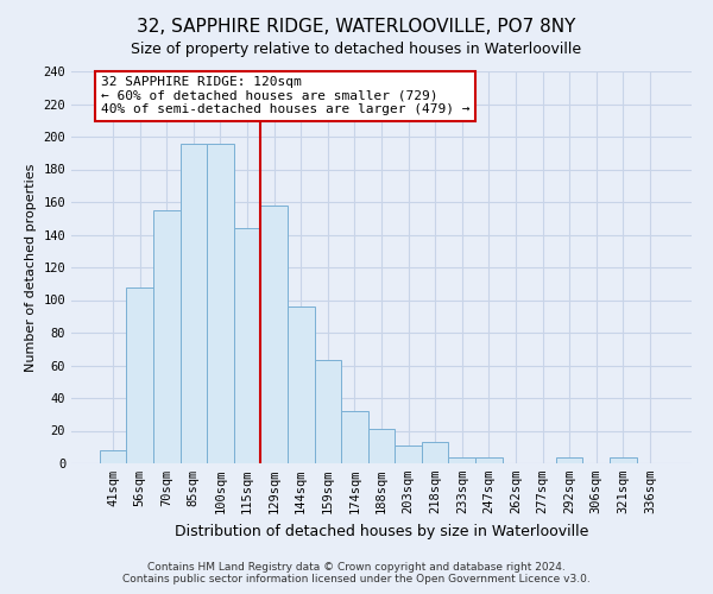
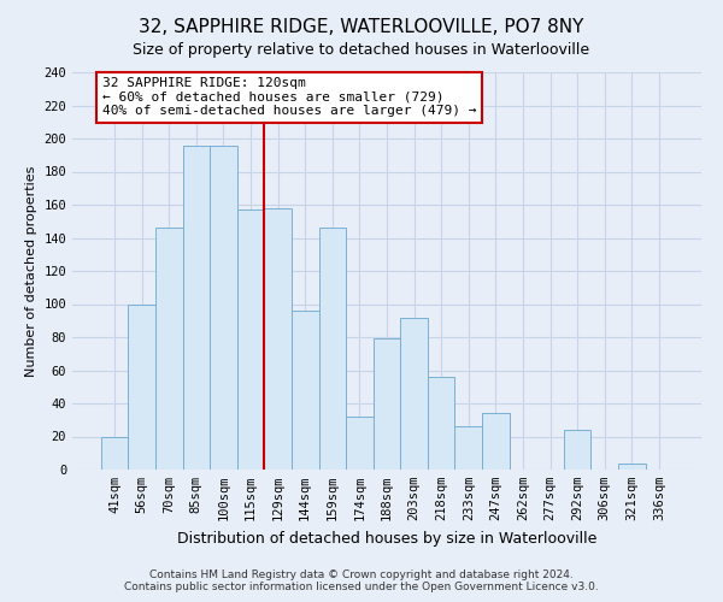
41sqm: 8 -> 20
56sqm: 108 -> 100
70sqm: 155 -> 146
115sqm: 144 -> 157
159sqm: 63 -> 146
188sqm: 21 -> 79
203sqm: 11 -> 92
218sqm: 13 -> 56
233sqm: 4 -> 26
247sqm: 4 -> 34
292sqm: 4 -> 24
